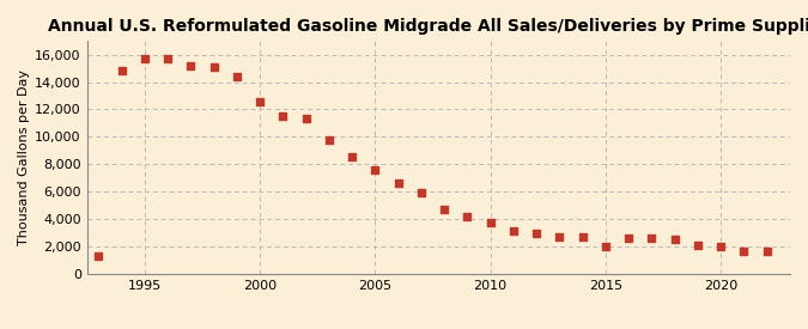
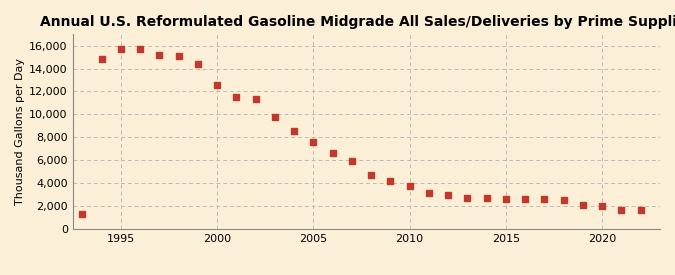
2015: 2,000 -> 2,600
